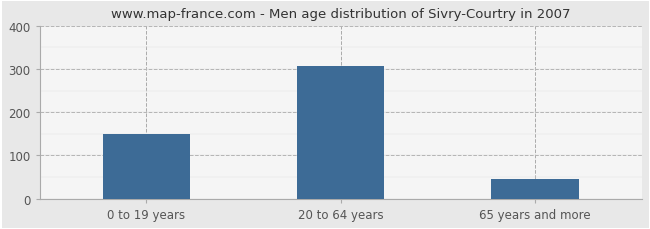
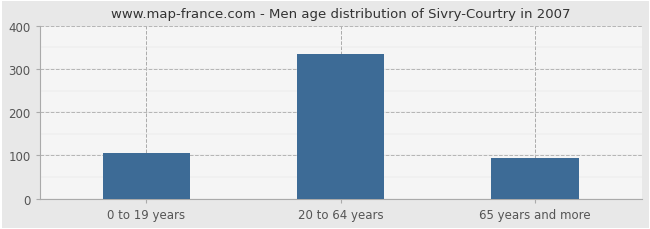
0 to 19 years: 150 -> 105
20 to 64 years: 307 -> 335
65 years and more: 45 -> 95
